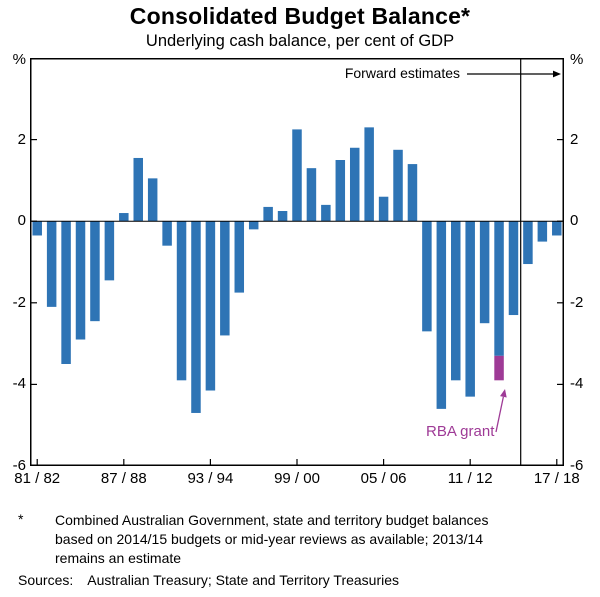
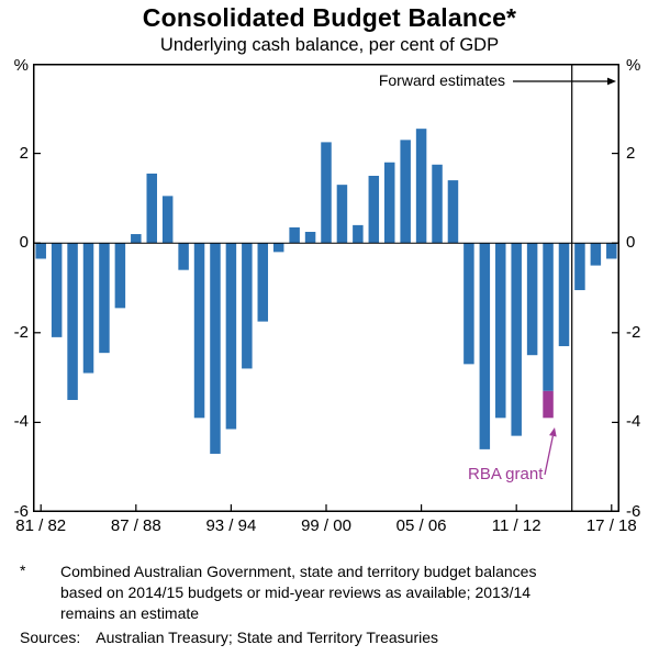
05/06: 0.6 -> 2.5
